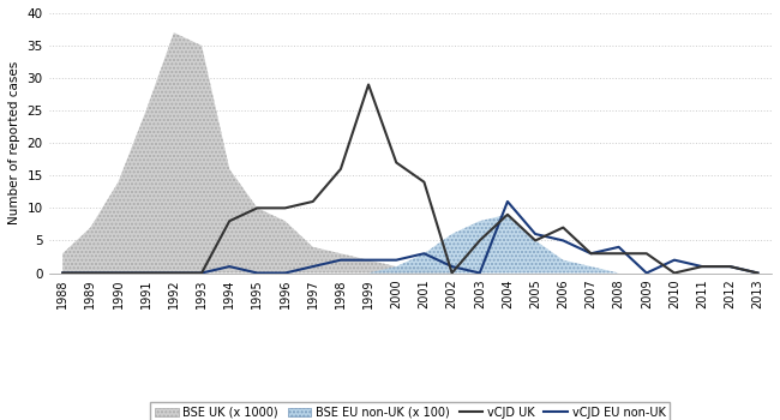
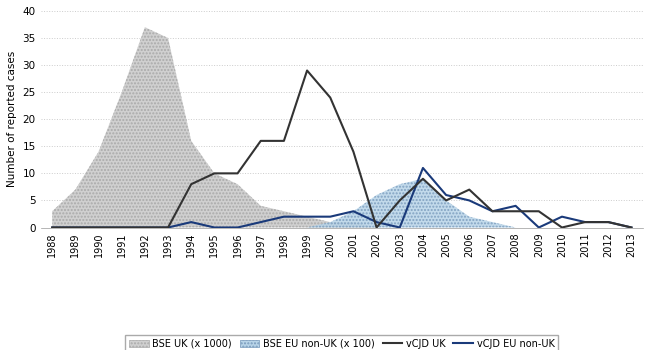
vCJD UK/1997: 11 -> 16
vCJD UK/2000: 17 -> 24
